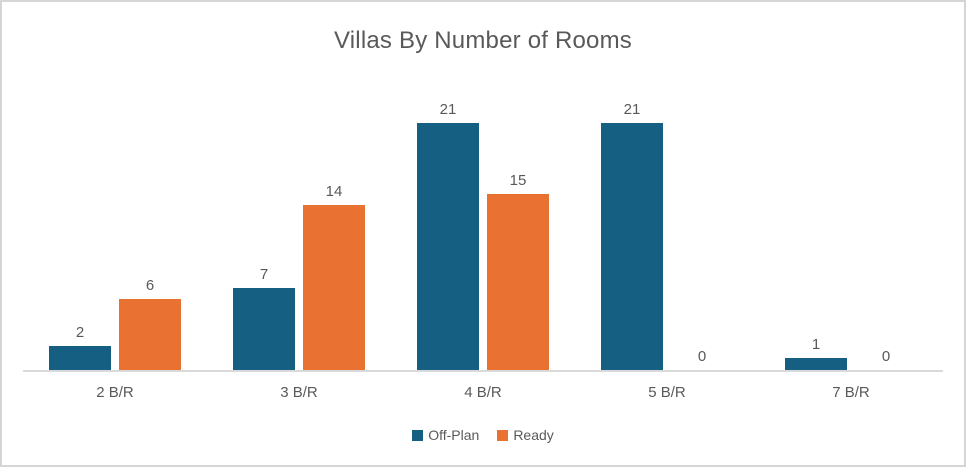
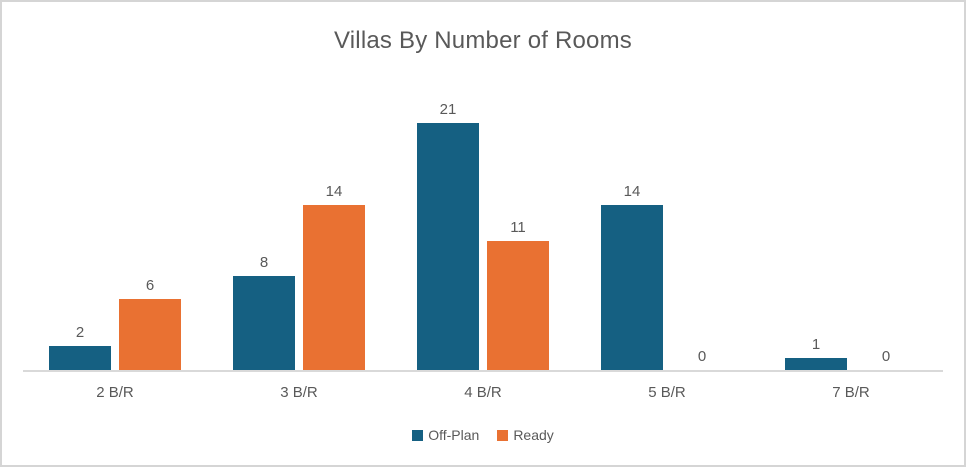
Off-Plan/3 B/R: 7 -> 8
Ready/4 B/R: 15 -> 11
Off-Plan/5 B/R: 21 -> 14
